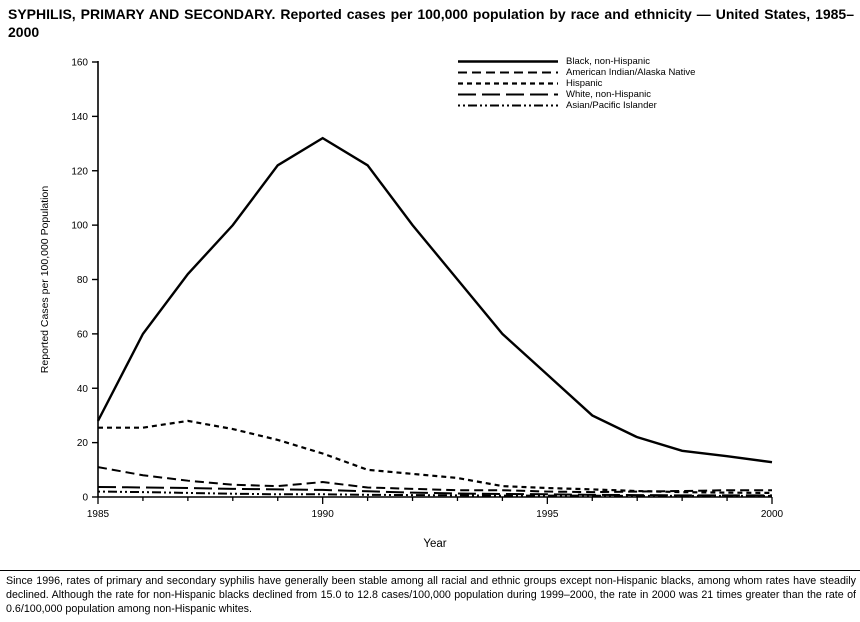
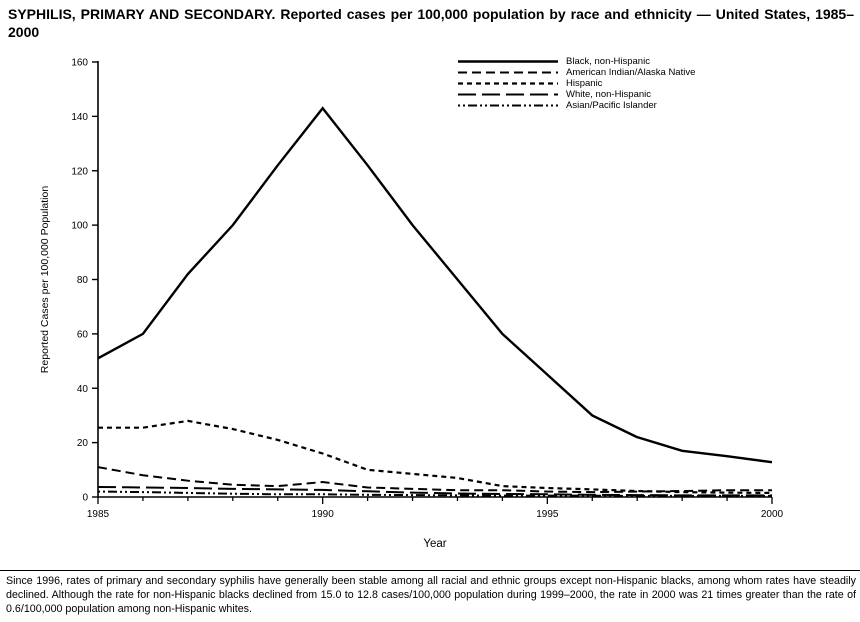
Black, non-Hispanic/1985: 28 -> 51
Black, non-Hispanic/1990: 132 -> 143
